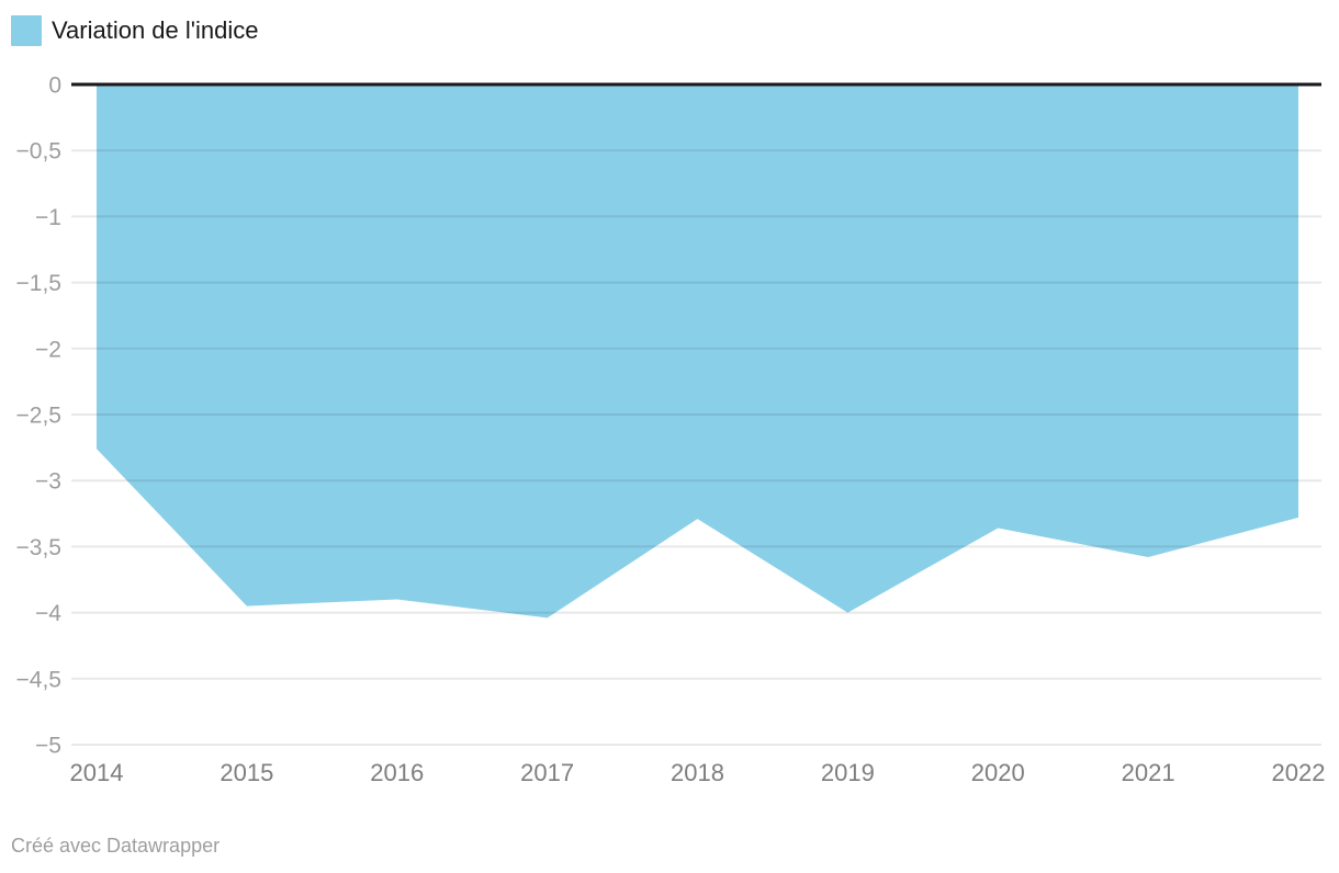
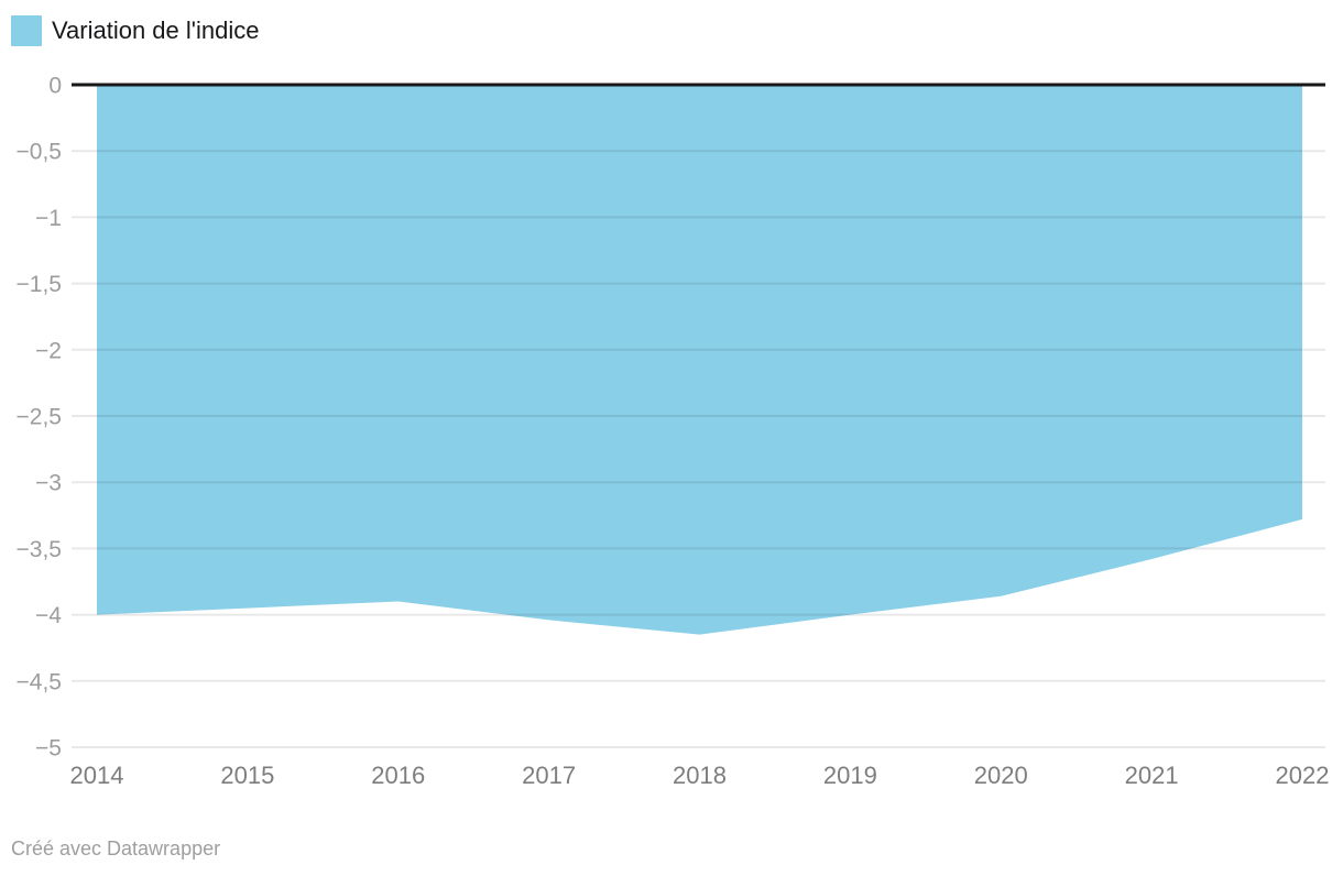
2014: -2.76 -> -4.00
2018: -3.29 -> -4.15
2020: -3.36 -> -3.86
